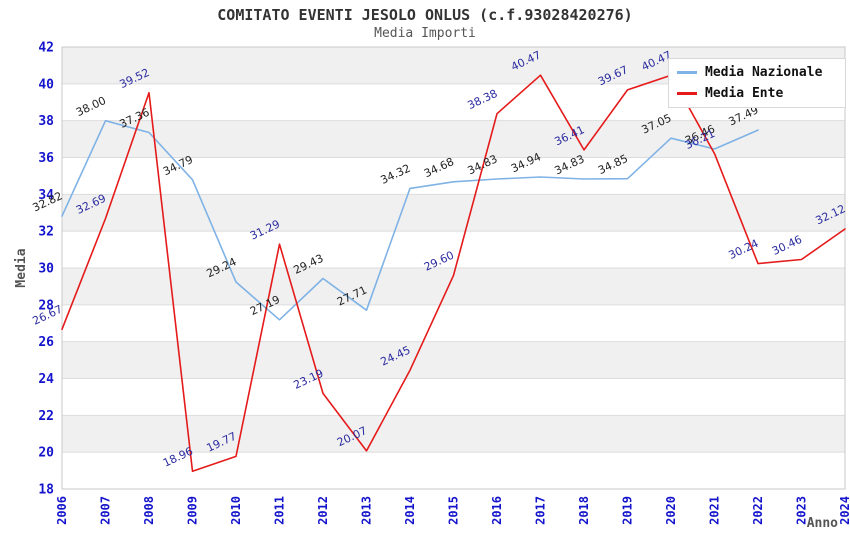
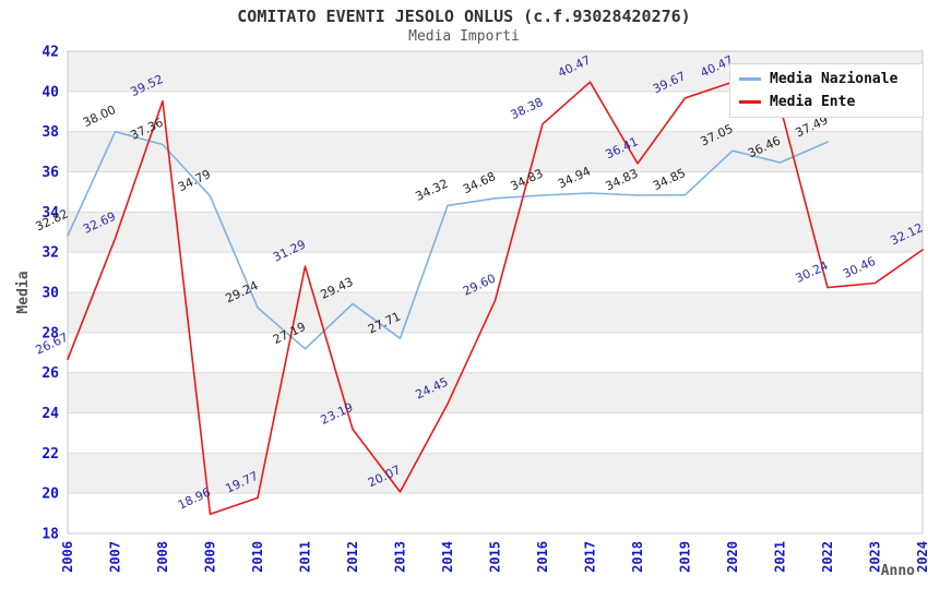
Media Ente/2021: 36.21 -> 39.28
